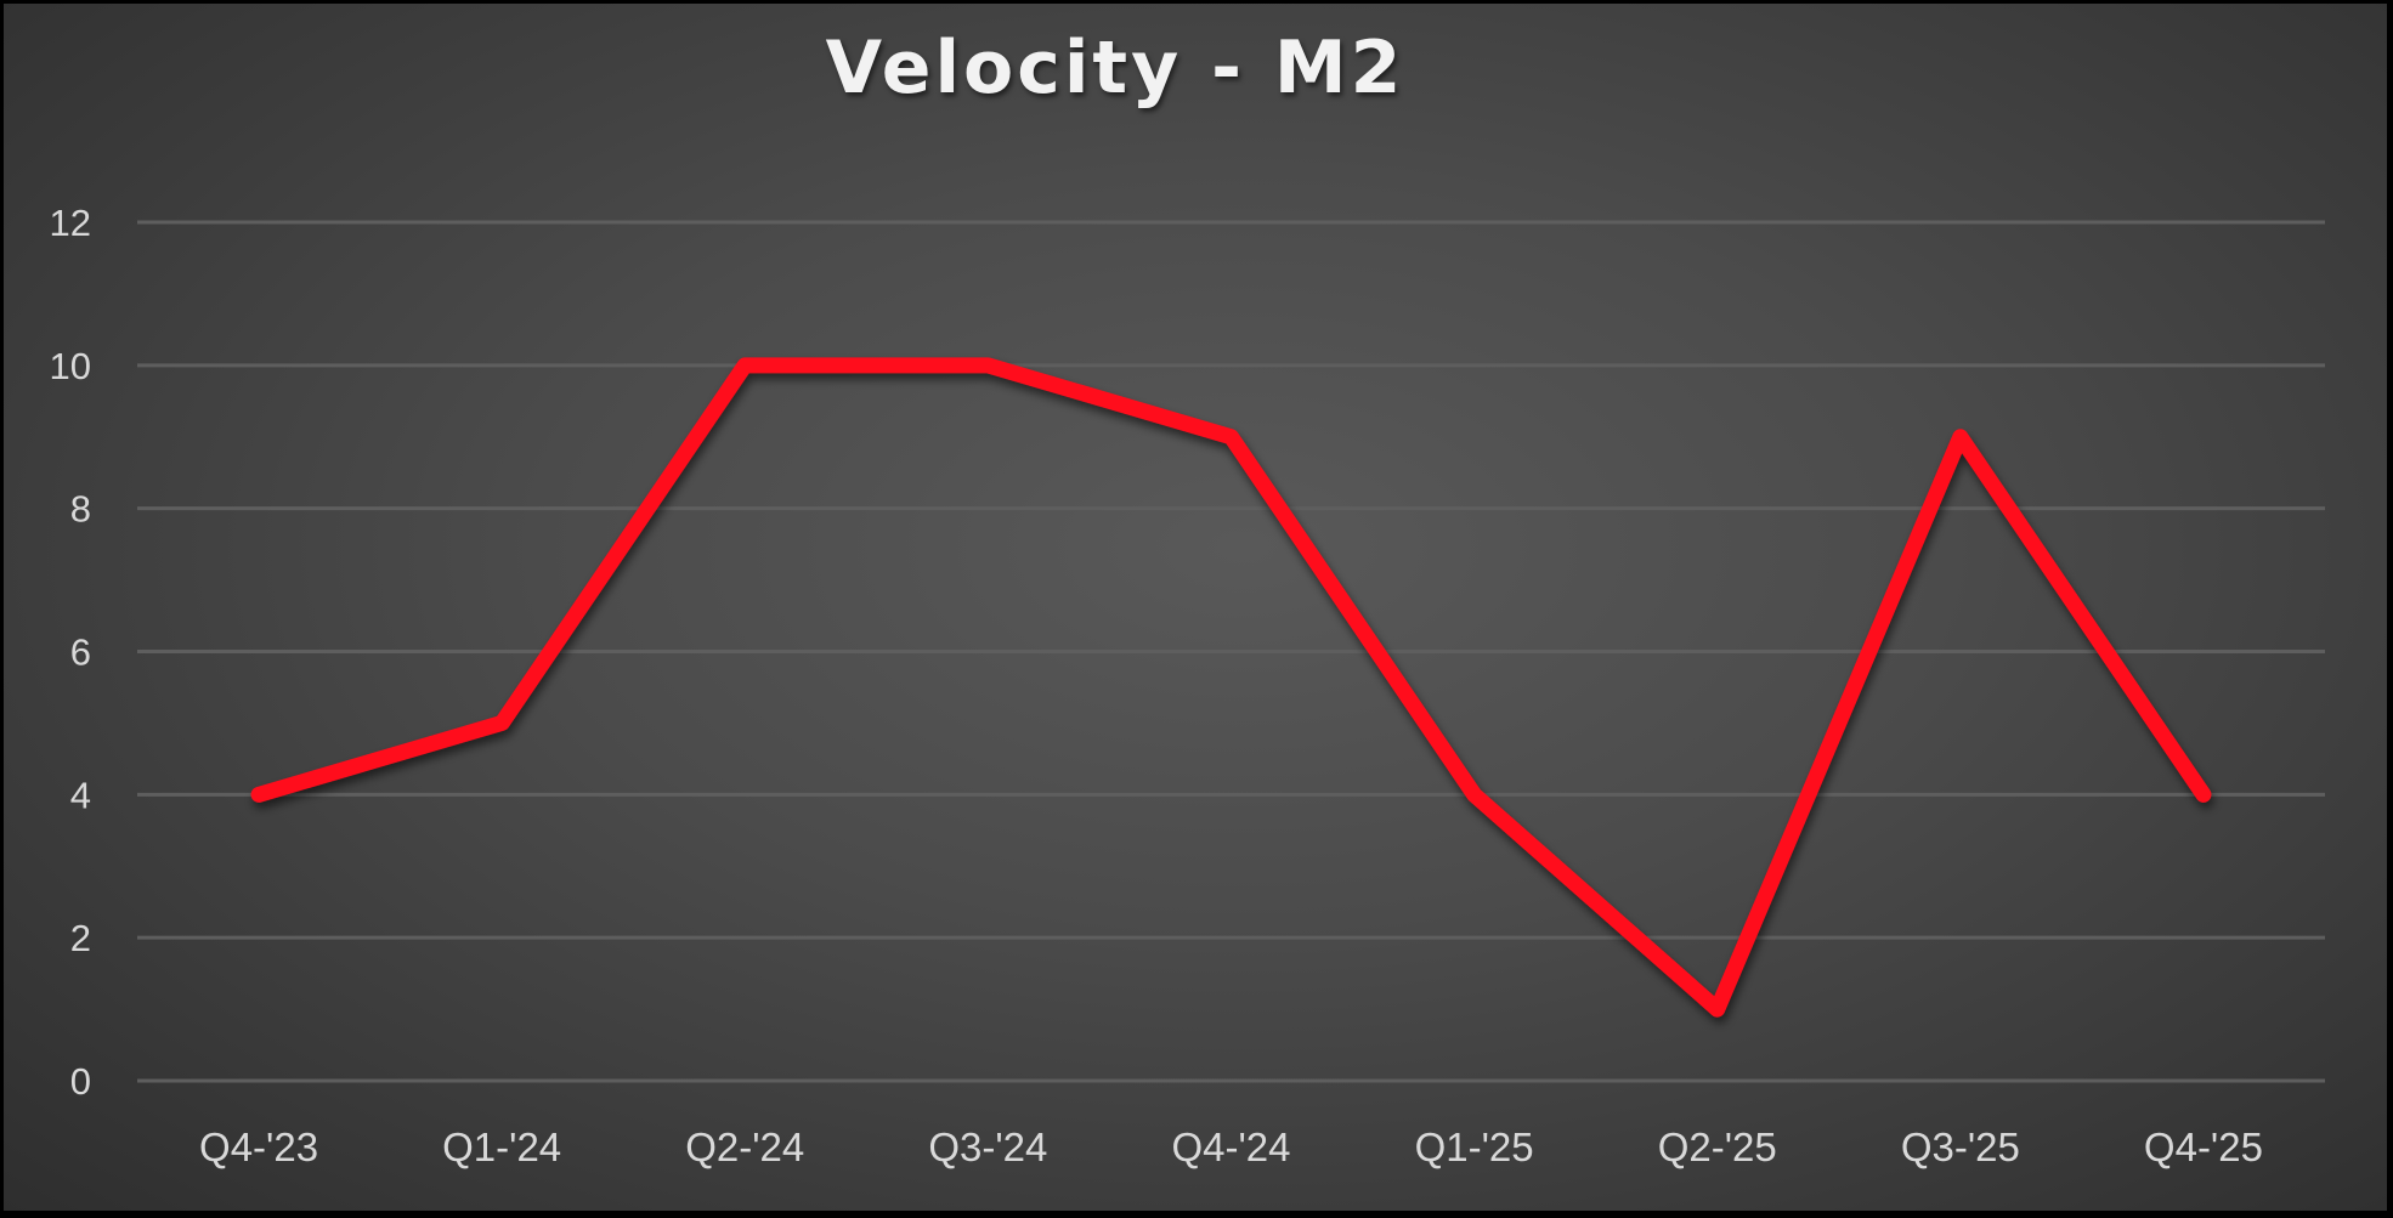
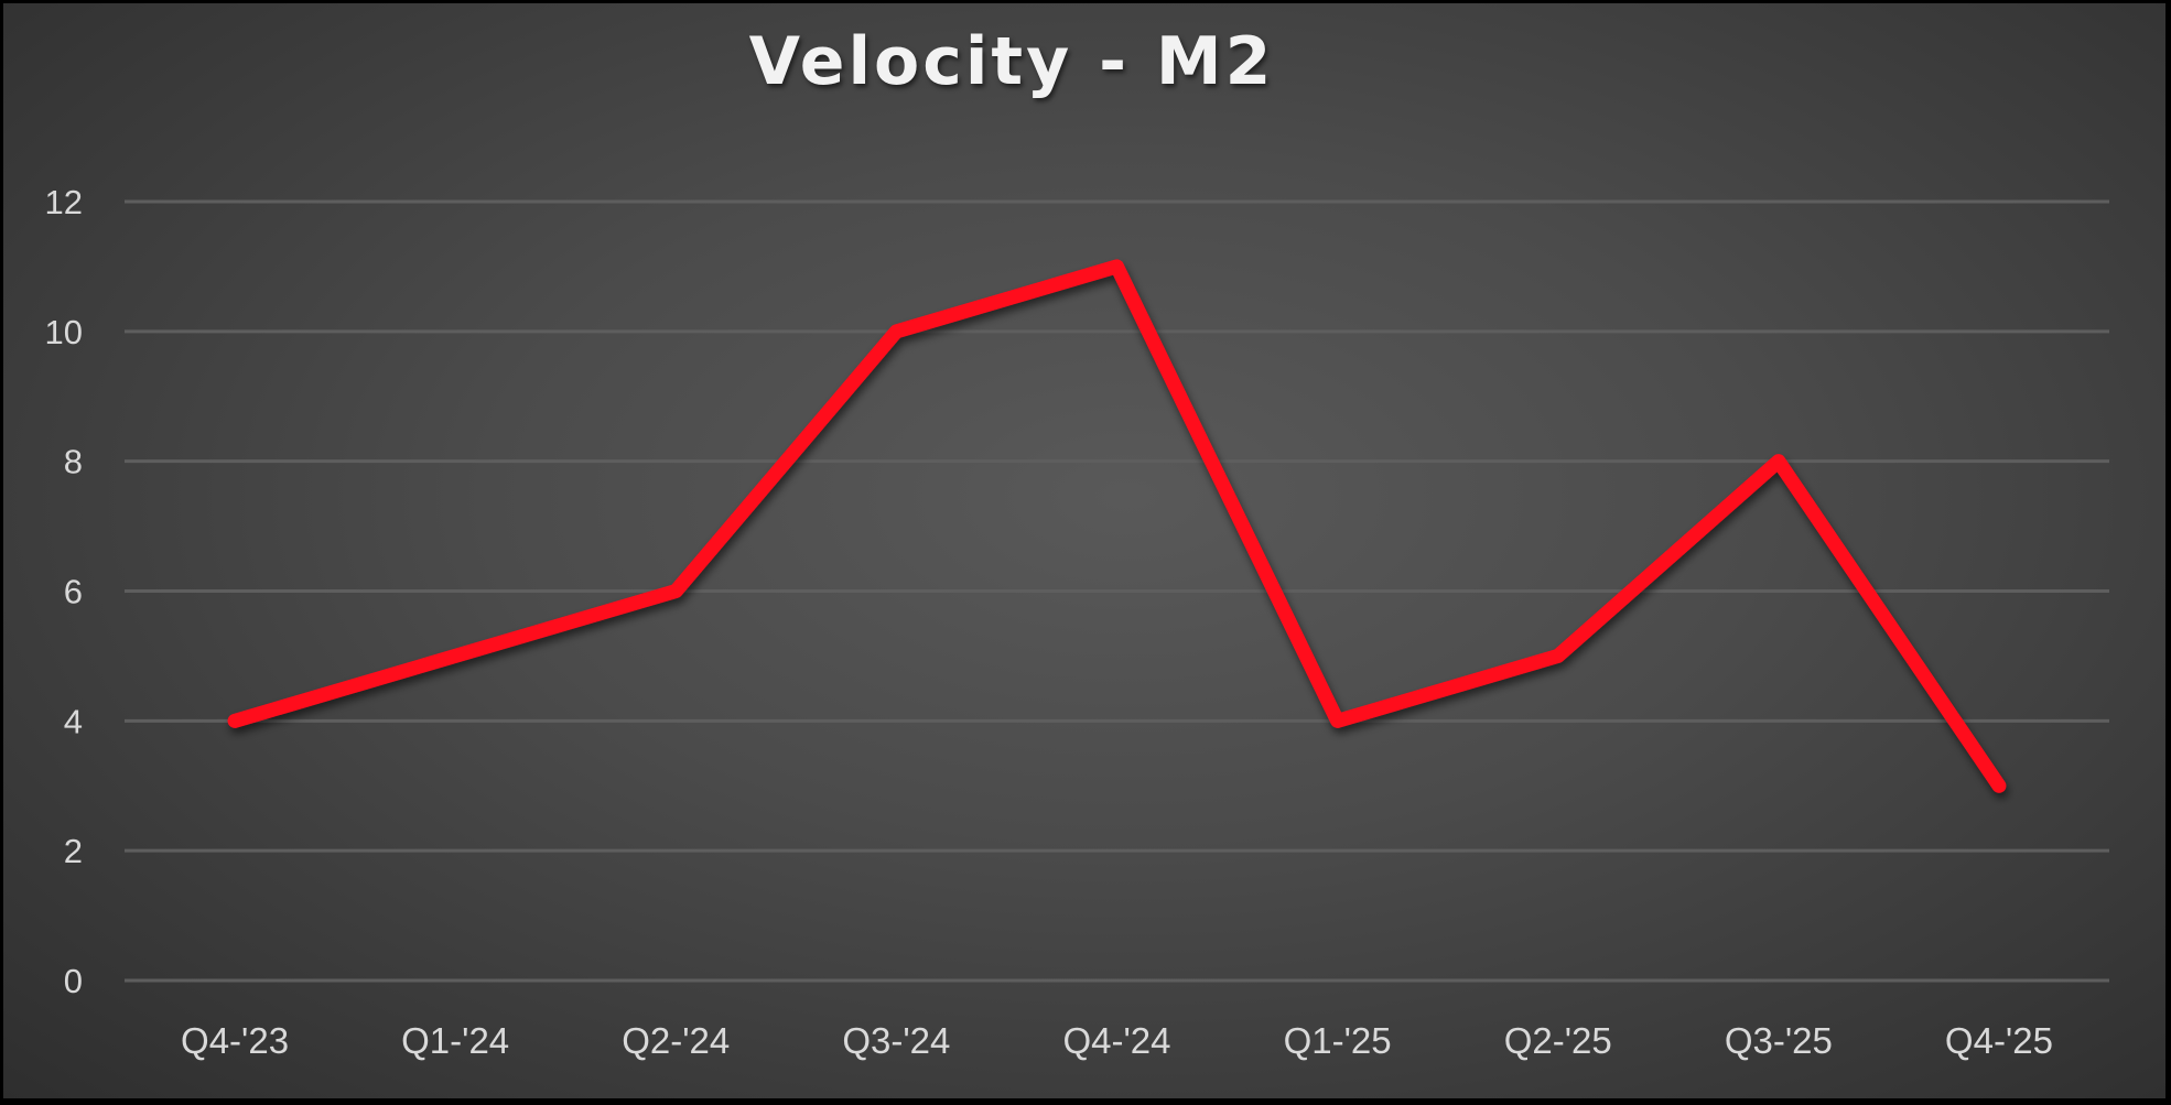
Q2-'24: 10 -> 6
Q4-'24: 9 -> 11
Q2-'25: 1 -> 5
Q3-'25: 9 -> 8
Q4-'25: 4 -> 3
